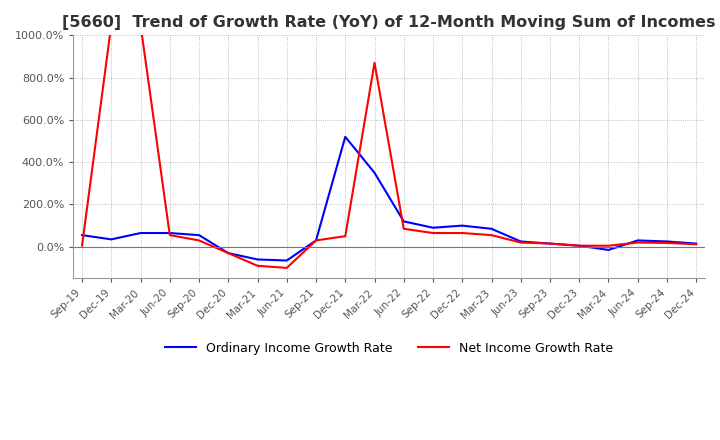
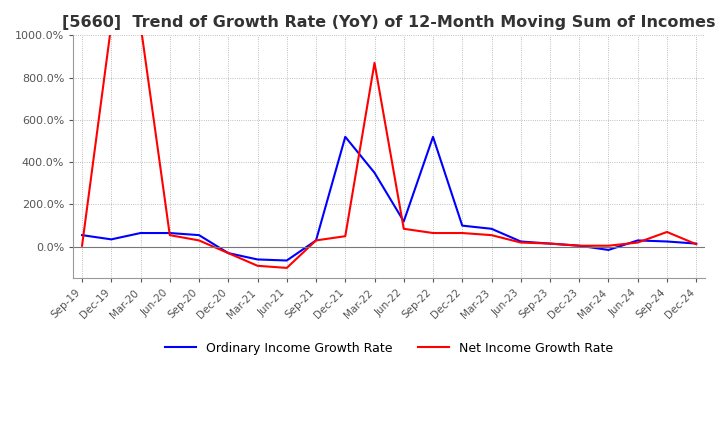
Ordinary Income Growth Rate/Sep-22: 90% -> 520%
Net Income Growth Rate/Sep-24: 18% -> 70%
